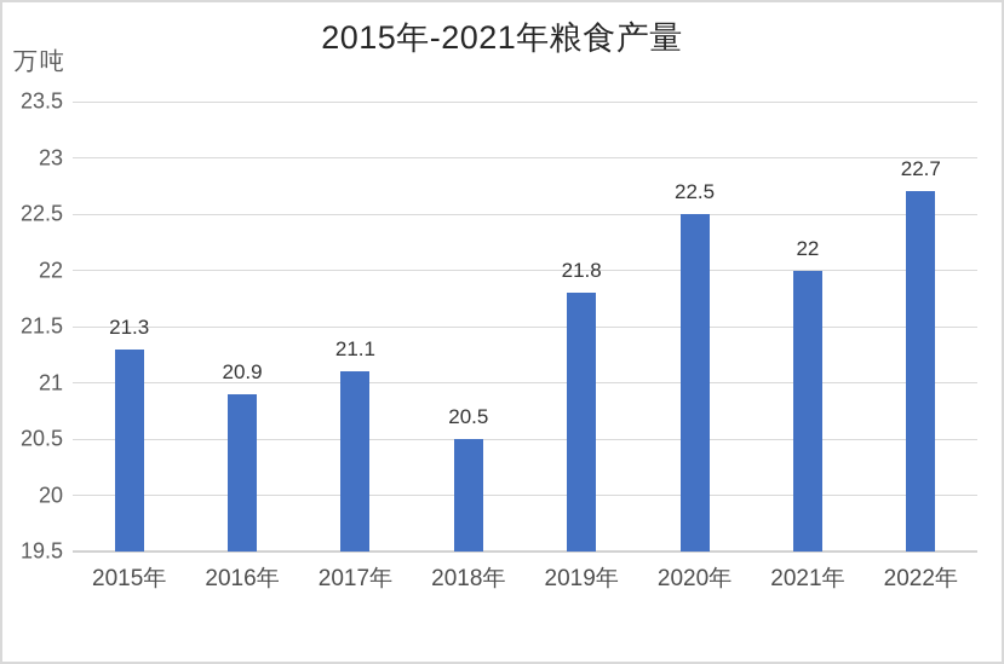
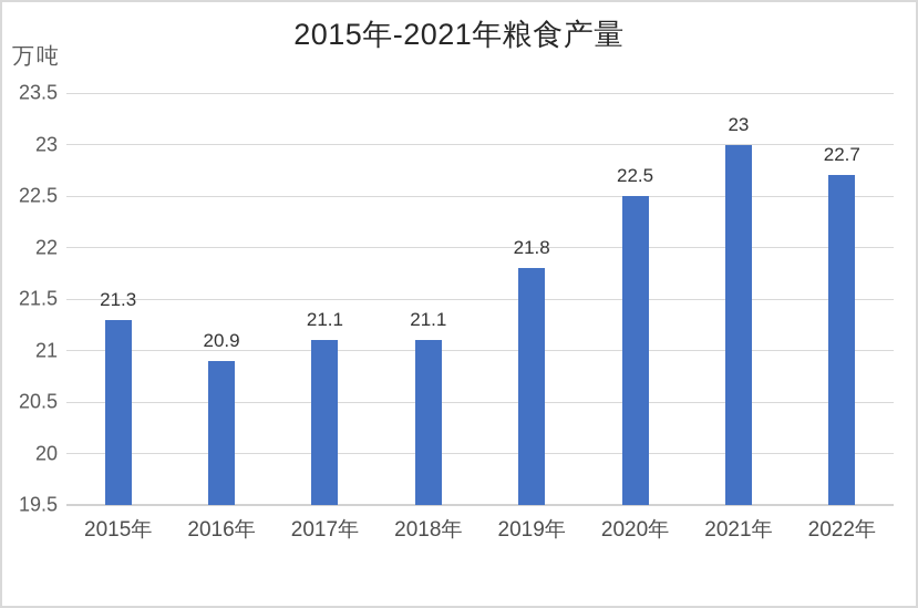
2018年: 20.5 -> 21.1
2021年: 22 -> 23
